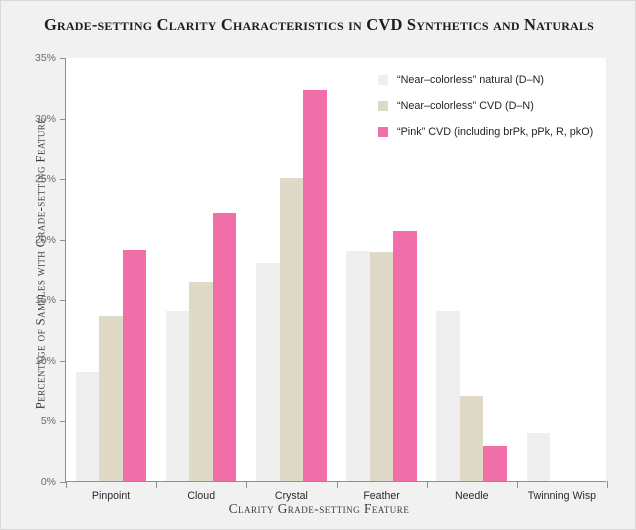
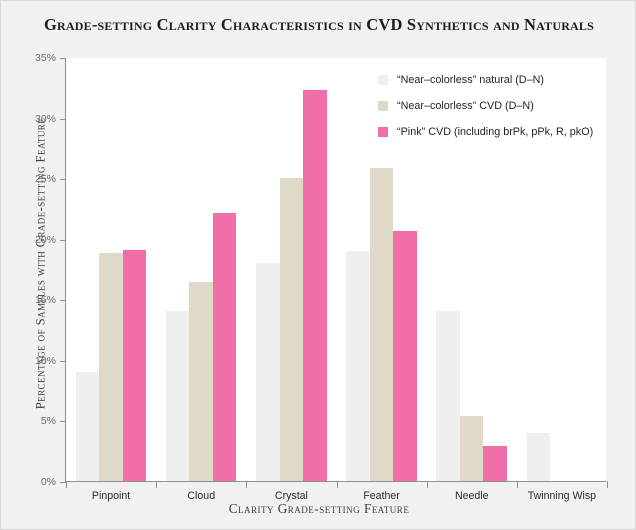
“Near–colorless” CVD (D–N)/Pinpoint: 13.6% -> 18.8%
“Near–colorless” CVD (D–N)/Feather: 18.9% -> 25.8%
“Near–colorless” CVD (D–N)/Needle: 7.0% -> 5.4%
